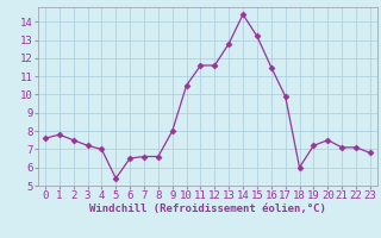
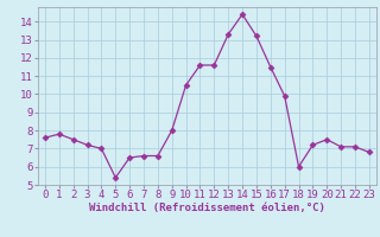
13: 12.8 -> 13.3
